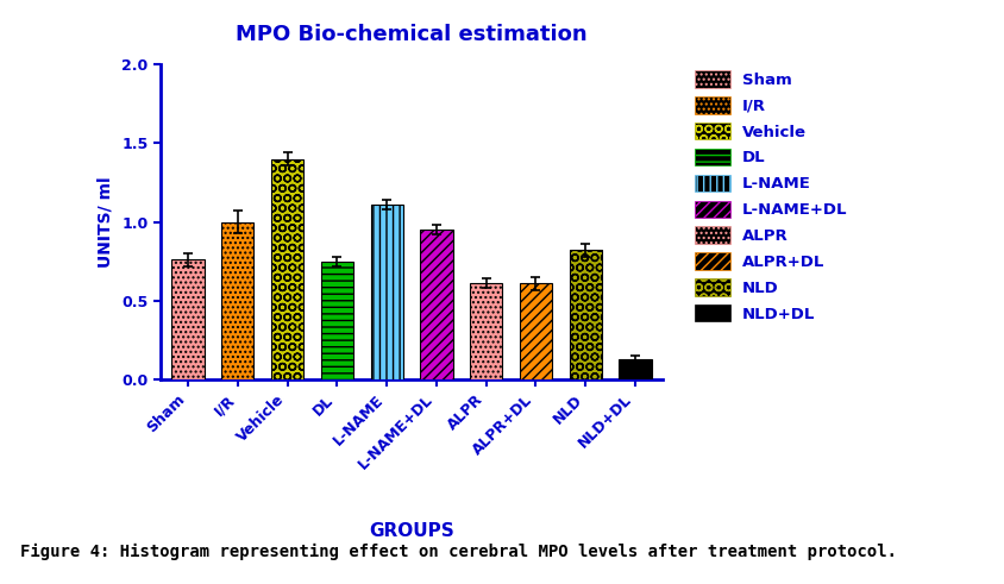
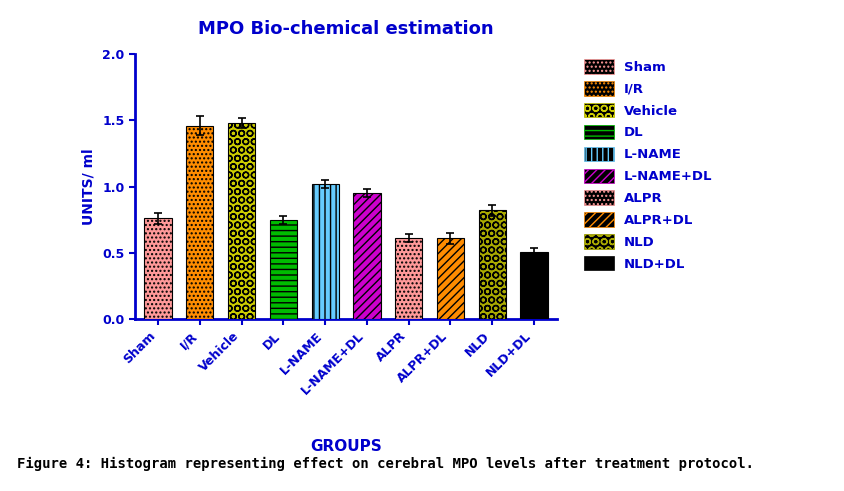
I/R: 1.00 -> 1.46
Vehicle: 1.40 -> 1.48
L-NAME: 1.11 -> 1.02
NLD+DL: 0.13 -> 0.51
